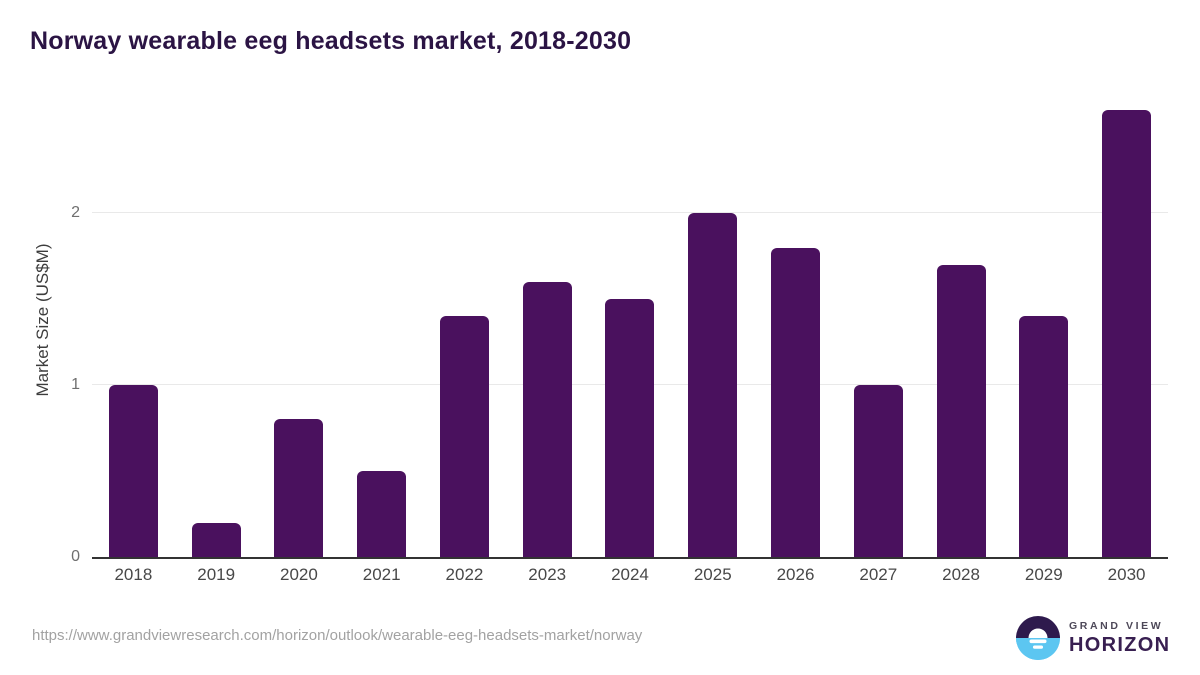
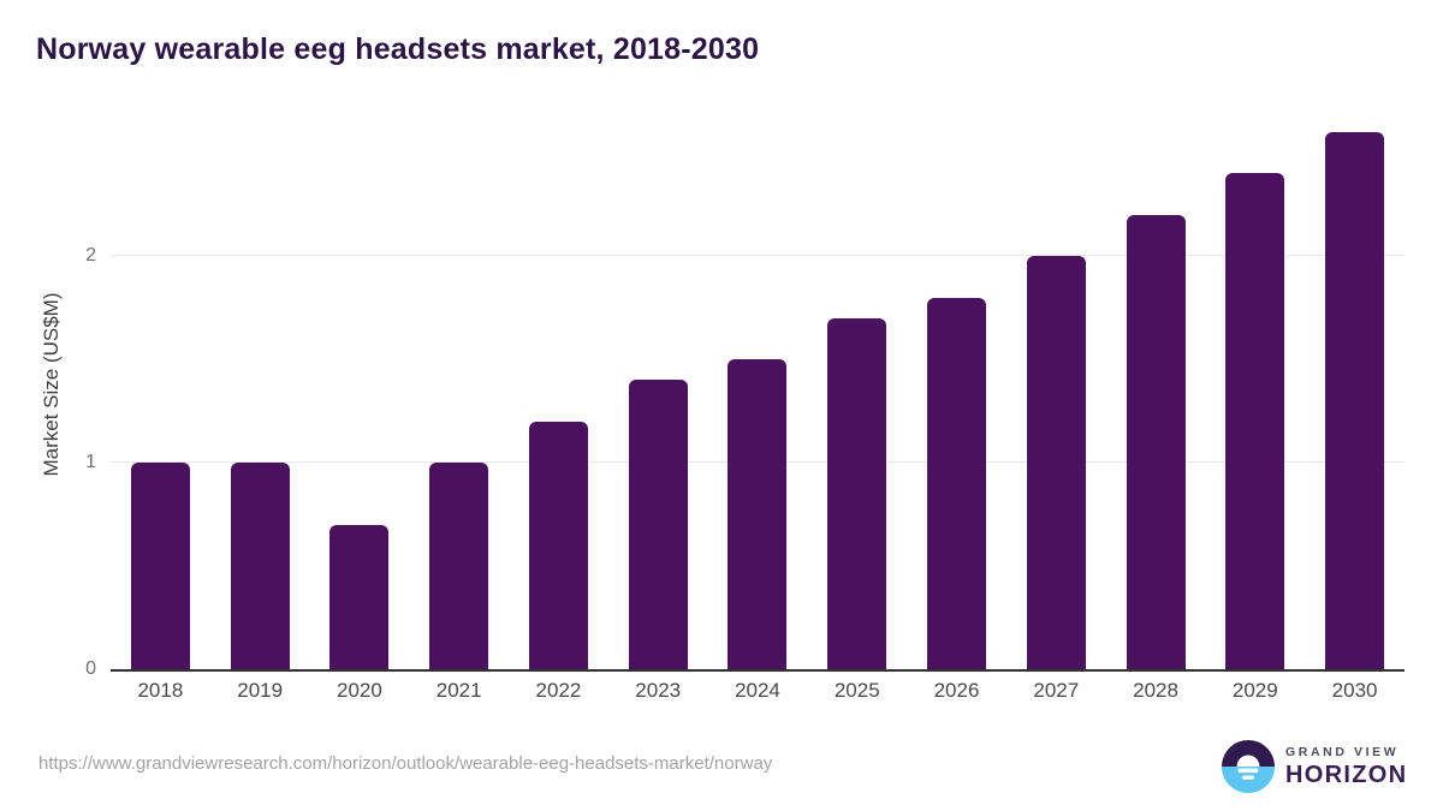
2019: 0.2 -> 1.0
2020: 0.8 -> 0.7
2021: 0.5 -> 1.0
2022: 1.4 -> 1.2
2023: 1.6 -> 1.4
2025: 2.0 -> 1.7
2027: 1.0 -> 2.0
2028: 1.7 -> 2.2
2029: 1.4 -> 2.4
